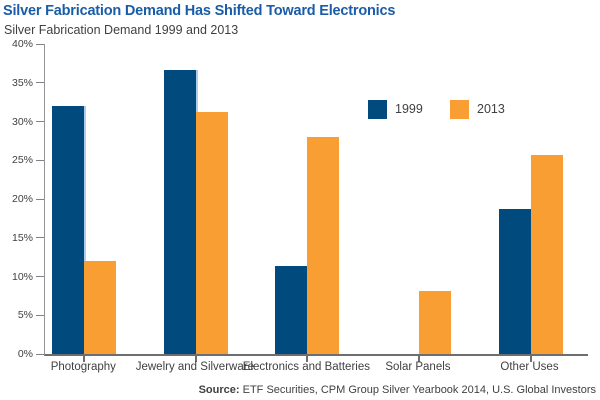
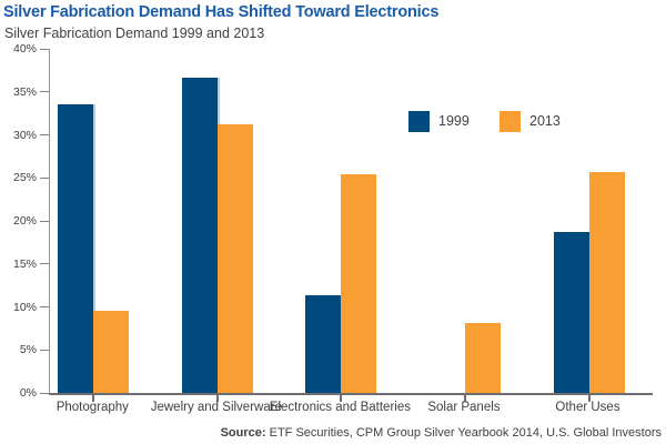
1999/Photography: 32% -> 34%
2013/Photography: 12% -> 10%
2013/Electronics and Batteries: 28% -> 25%
